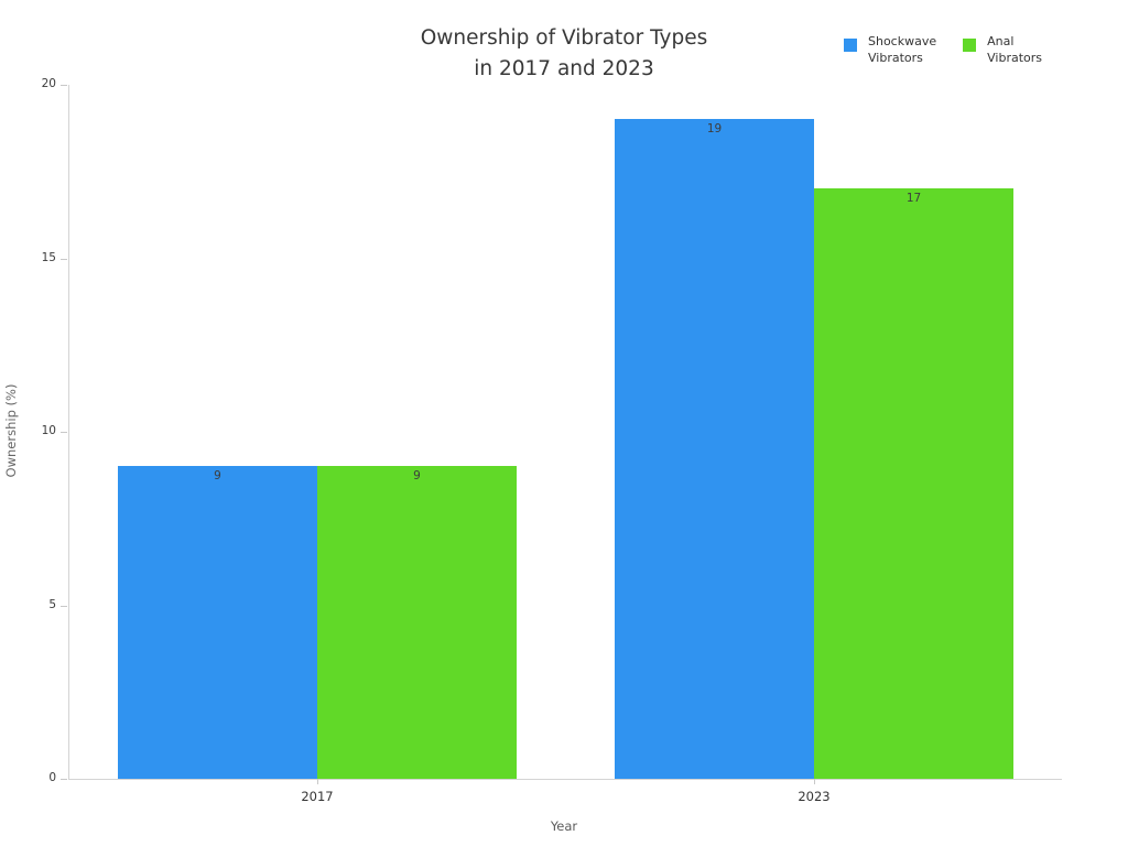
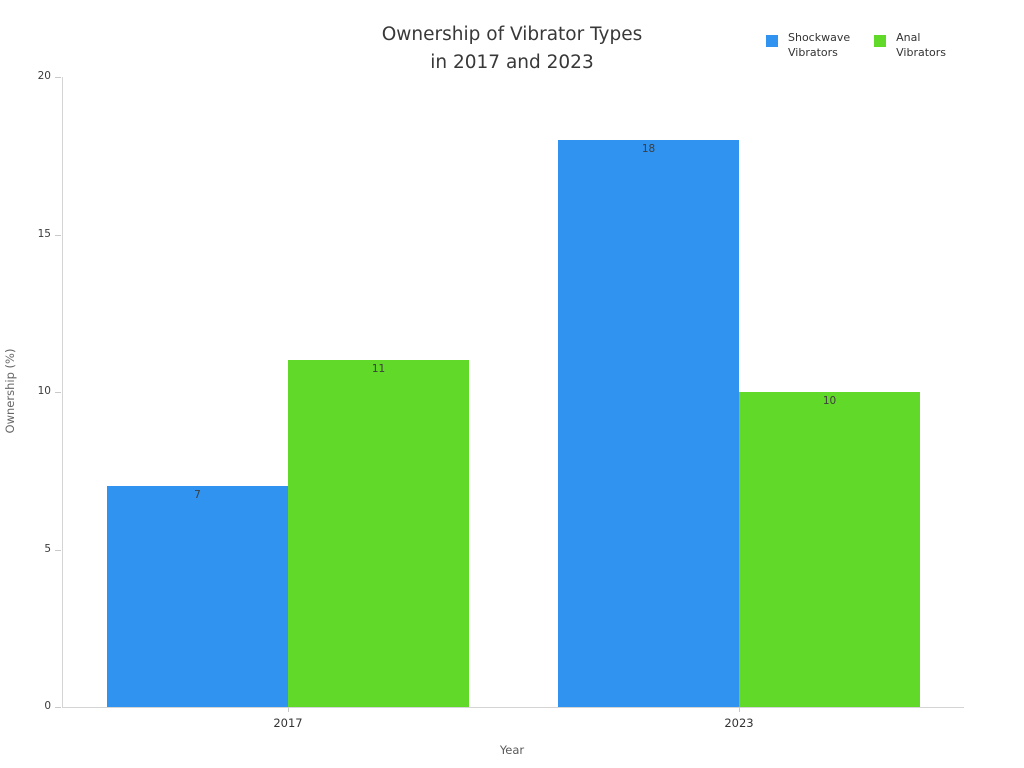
Shockwave Vibrators/2017: 9 -> 7
Anal Vibrators/2017: 9 -> 11
Shockwave Vibrators/2023: 19 -> 18
Anal Vibrators/2023: 17 -> 10
